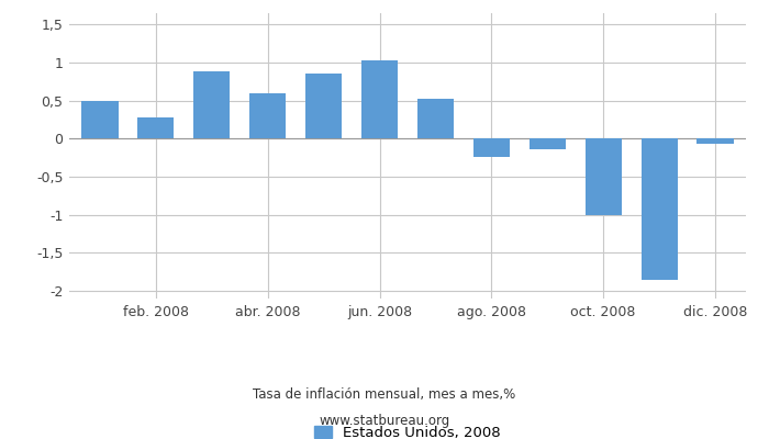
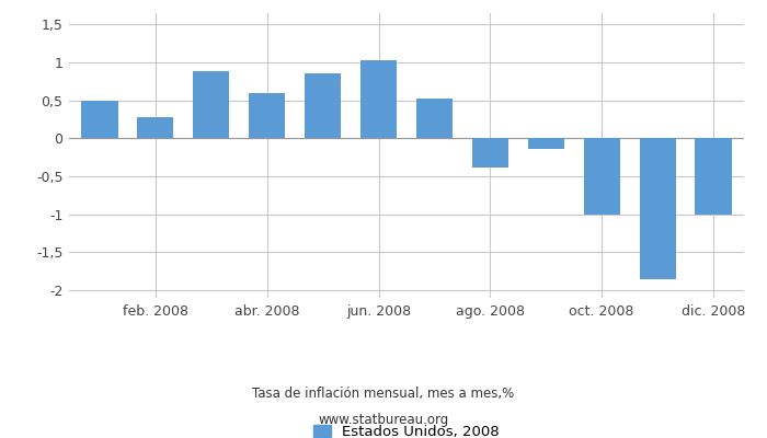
ago. 2008: -0,24 -> -0,38
dic. 2008: -0,06 -> -1,01
